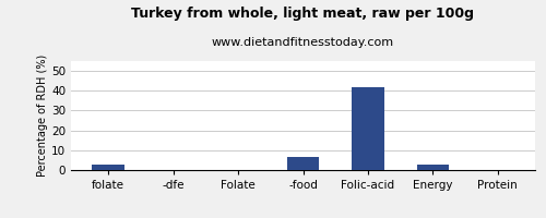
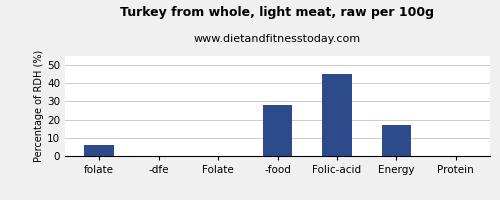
folate: 2 -> 6
-food: 6 -> 28
Folic-acid: 42 -> 45
Energy: 2 -> 17
